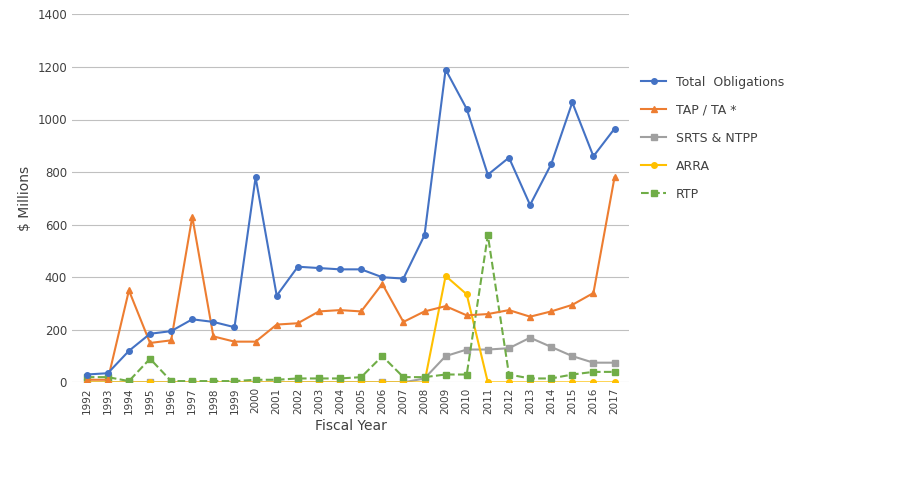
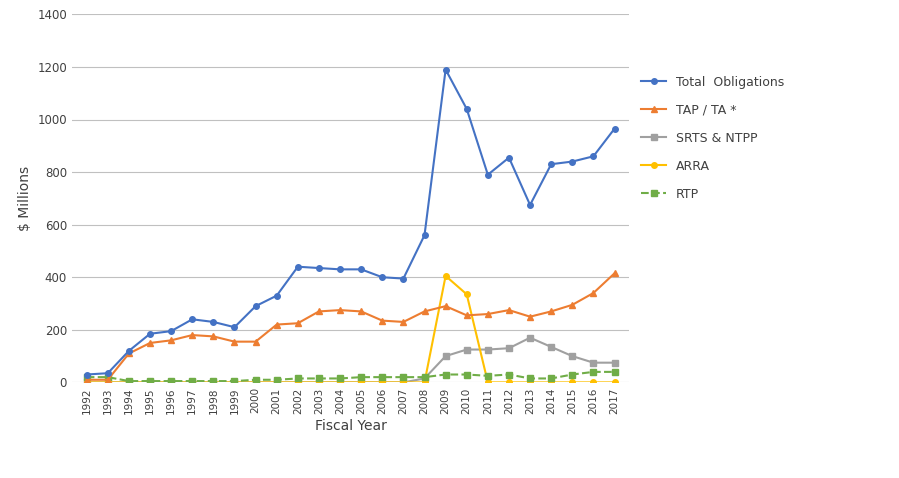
TAP / TA */1994: 350 -> 110
RTP/1995: 90 -> 5
TAP / TA */1997: 630 -> 180
Total Obligations/2000: 780 -> 290
TAP / TA */2006: 375 -> 235
RTP/2006: 100 -> 20
RTP/2011: 560 -> 25
Total Obligations/2015: 1065 -> 840
TAP / TA */2017: 780 -> 415
